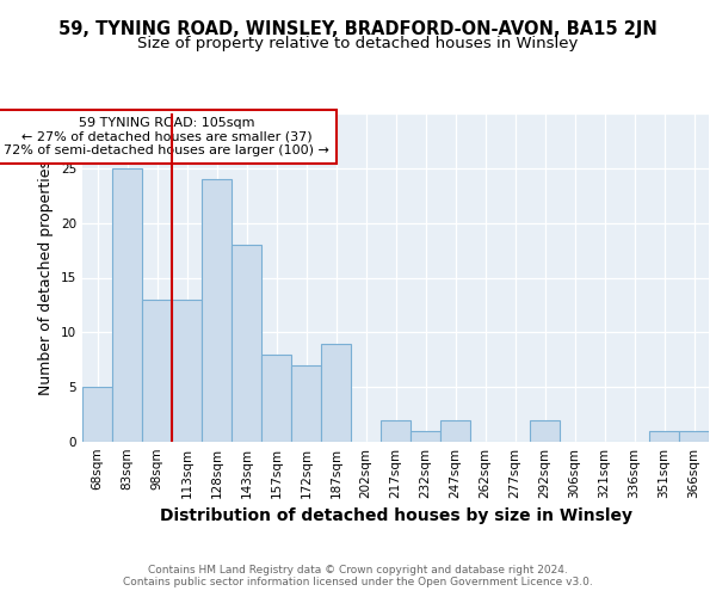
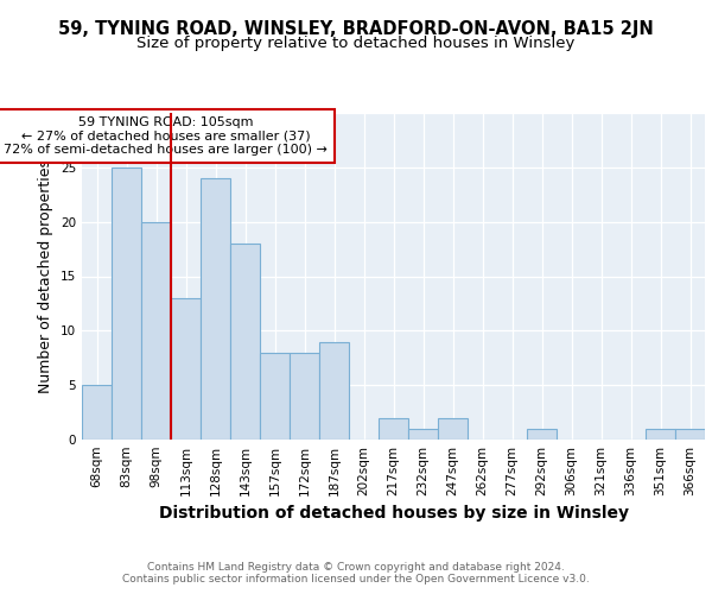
98sqm: 13 -> 20
172sqm: 7 -> 8
292sqm: 2 -> 1
